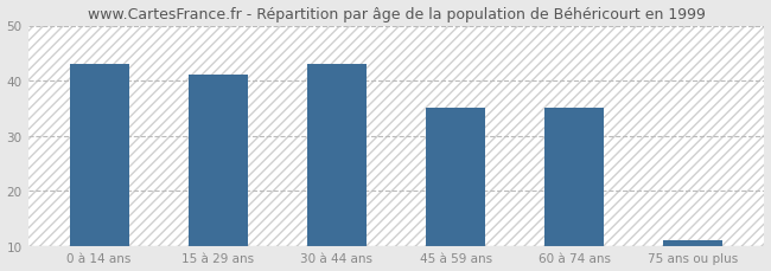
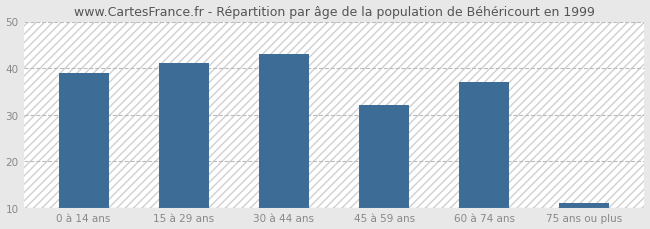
0 à 14 ans: 43 -> 39
45 à 59 ans: 35 -> 32
60 à 74 ans: 35 -> 37
